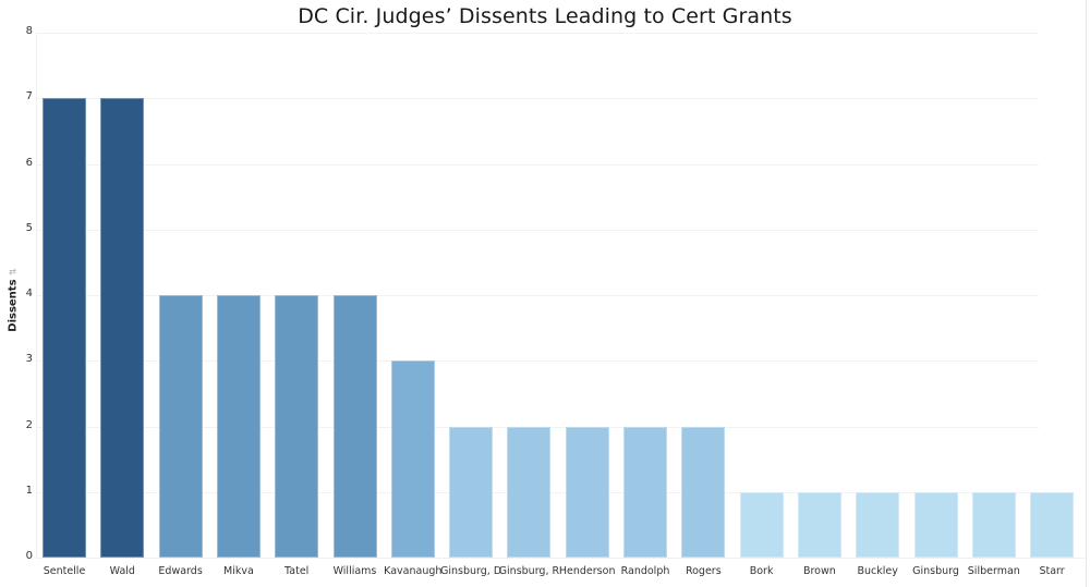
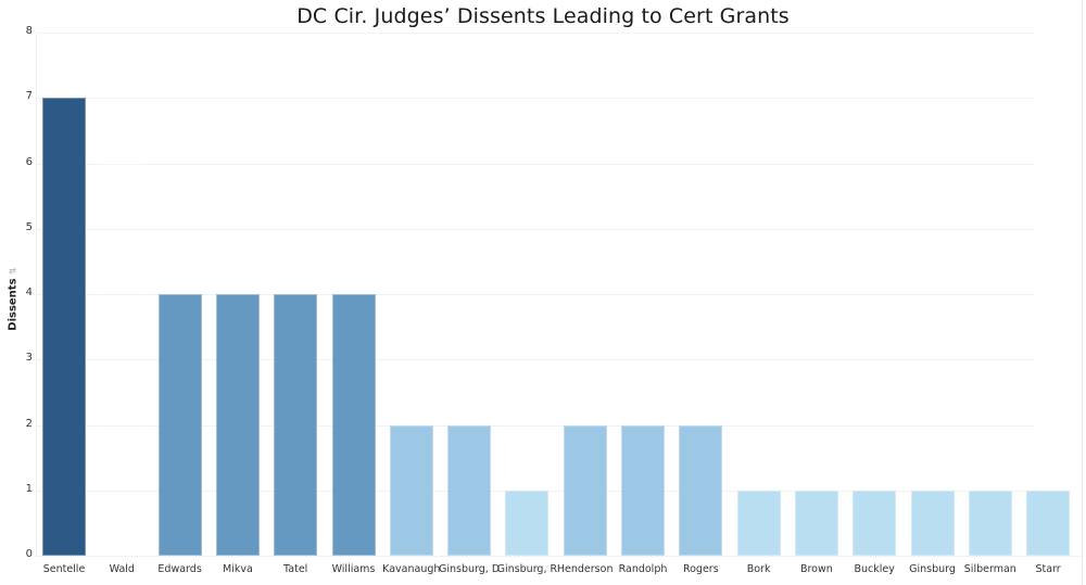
Wald: 7 -> 6
Kavanaugh: 3 -> 2
Ginsburg, R: 2 -> 1
